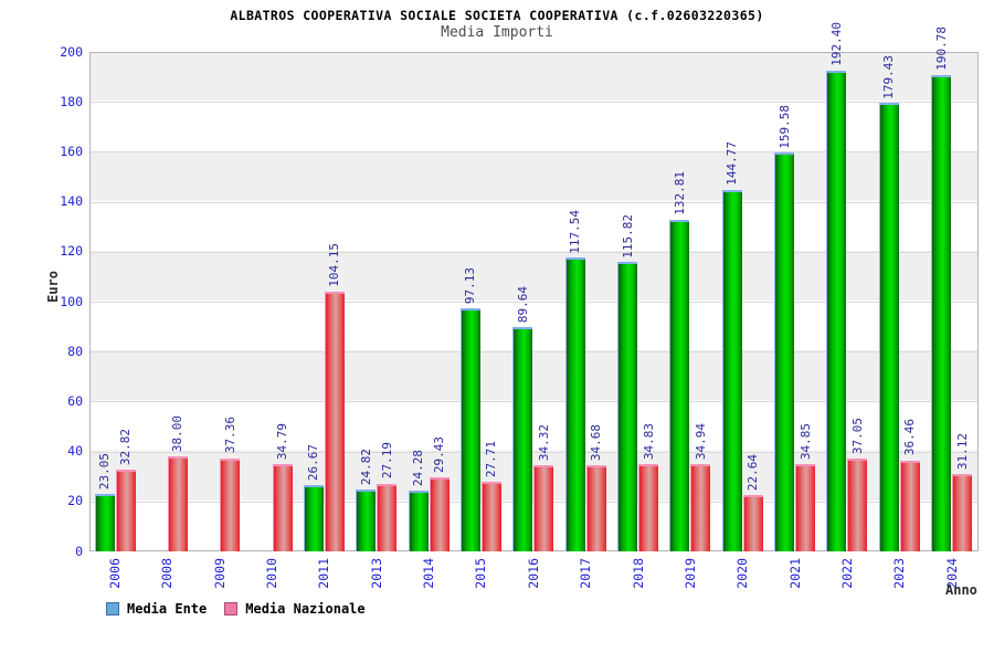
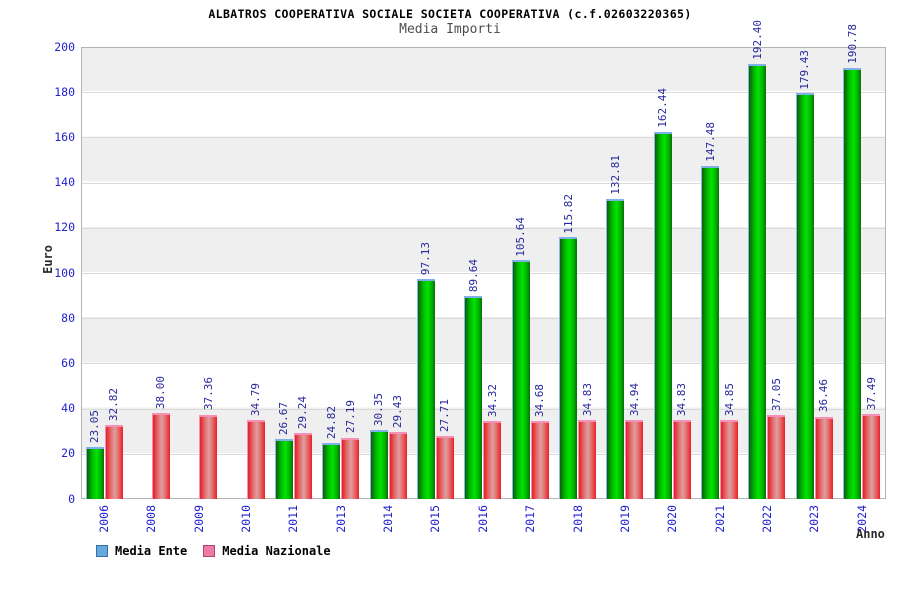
Media Nazionale/2011: 104.15 -> 29.24
Media Ente/2014: 24.28 -> 30.35
Media Ente/2017: 117.54 -> 105.64
Media Ente/2020: 144.77 -> 162.44
Media Nazionale/2020: 22.64 -> 34.83
Media Ente/2021: 159.58 -> 147.48
Media Nazionale/2024: 31.12 -> 37.49
